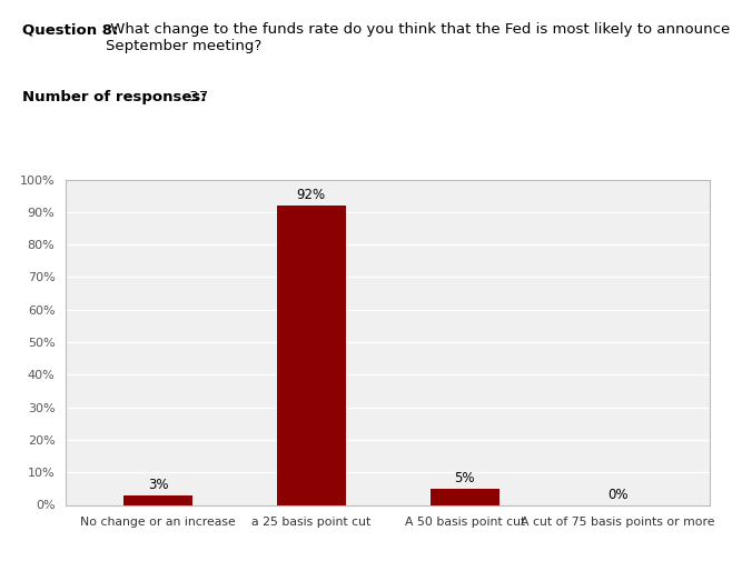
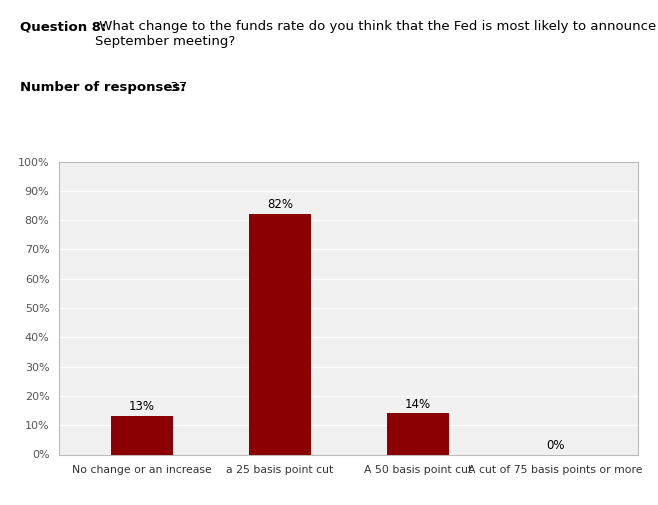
No change or an increase: 3% -> 13%
a 25 basis point cut: 92% -> 82%
A 50 basis point cut: 5% -> 14%
